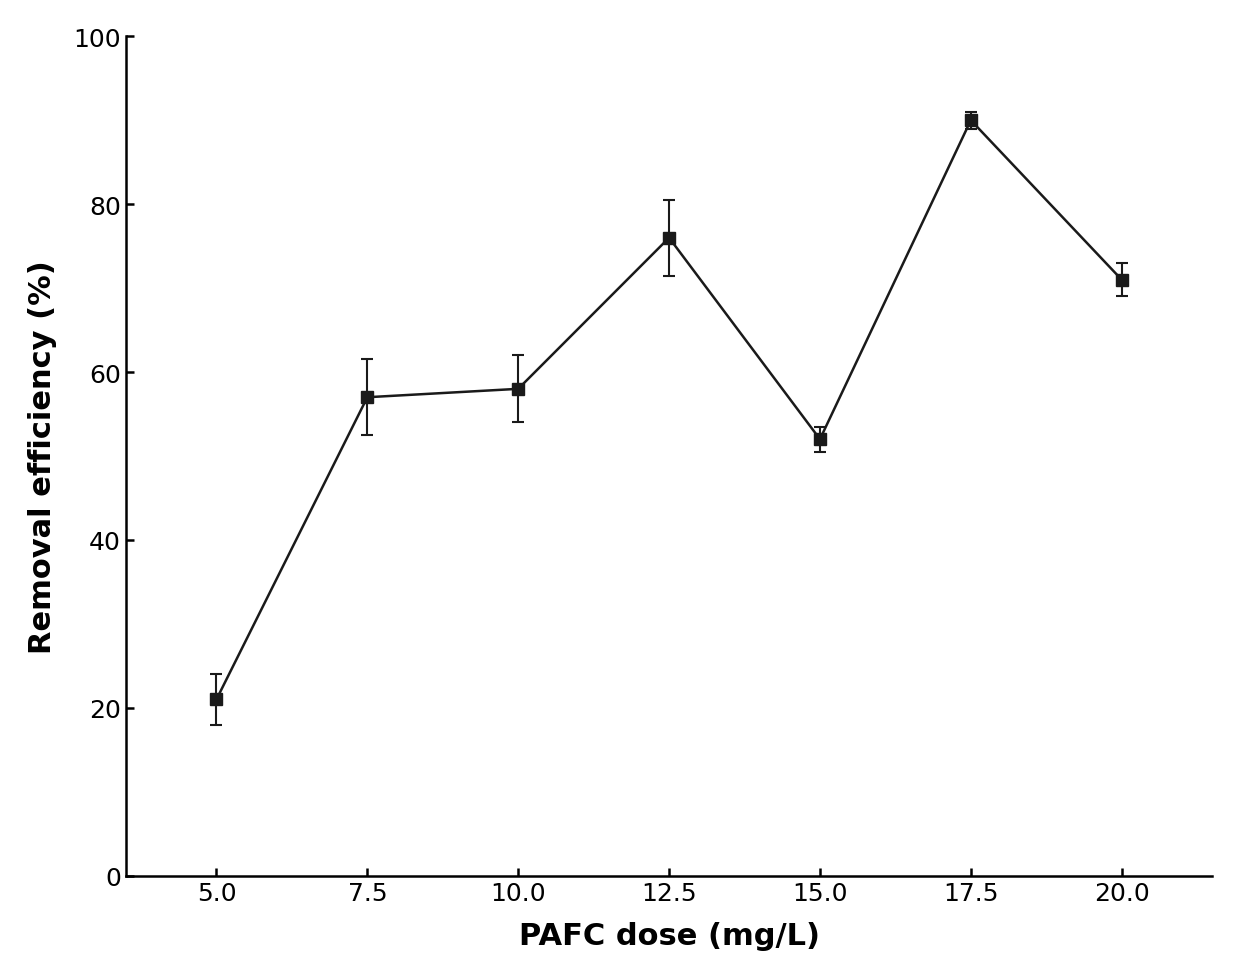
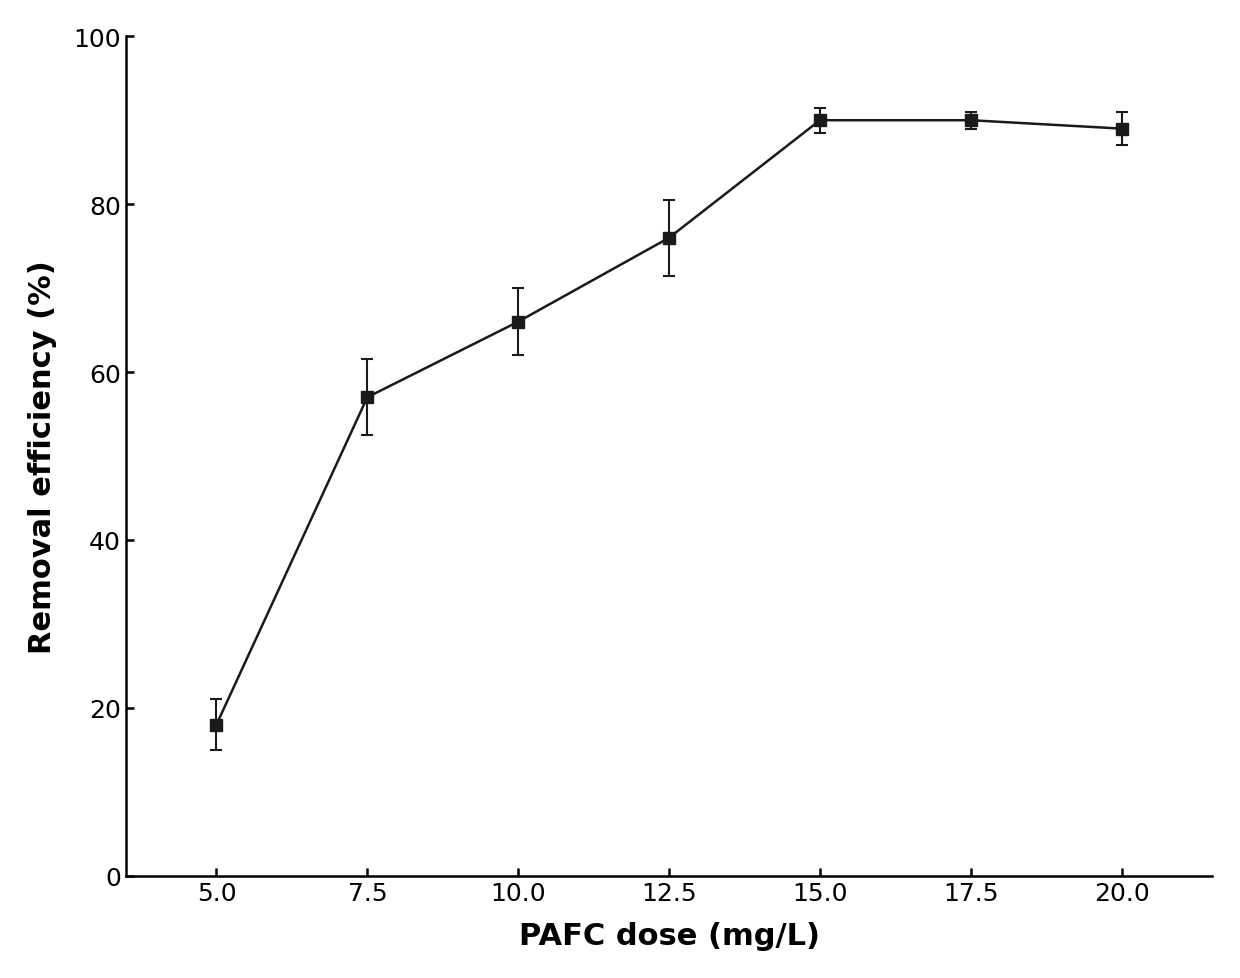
5.0: 21 -> 18
10.0: 58 -> 66
15.0: 52 -> 90
20.0: 71 -> 89
